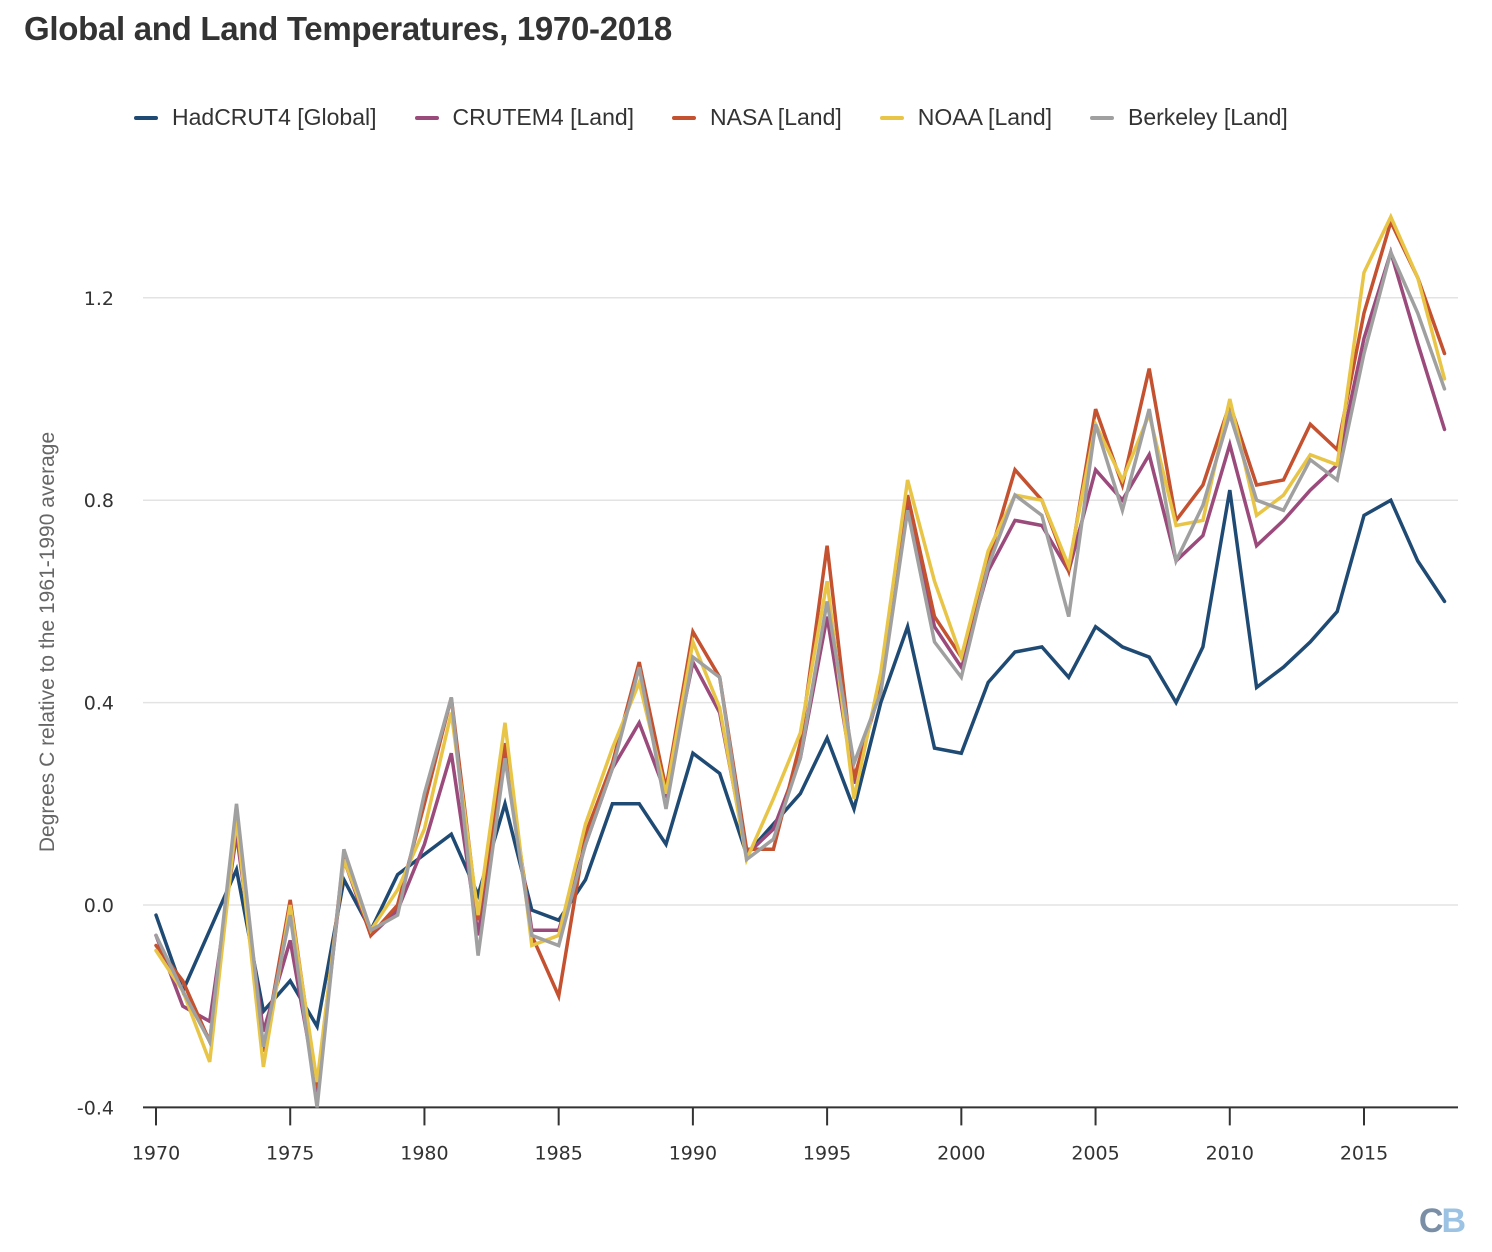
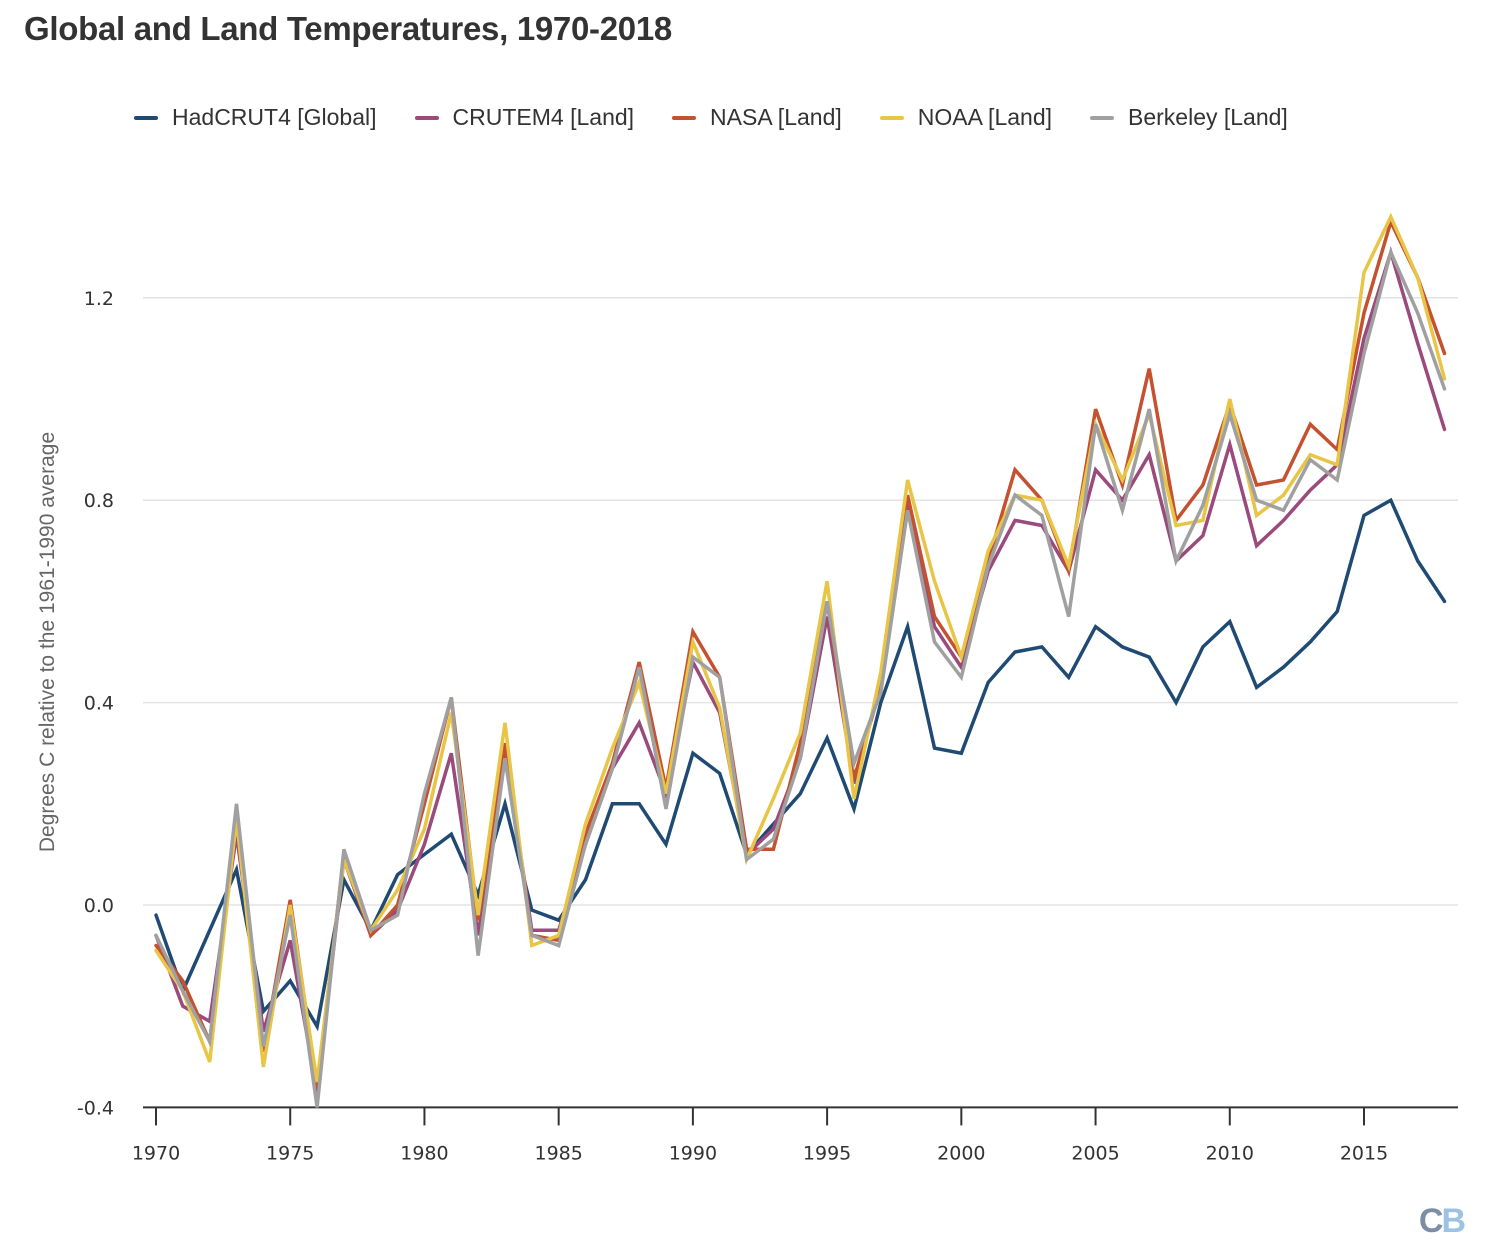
NASA [Land]/1985: -0.18 -> -0.07
NASA [Land]/1995: 0.71 -> 0.60
HadCRUT4 [Global]/2010: 0.82 -> 0.56
